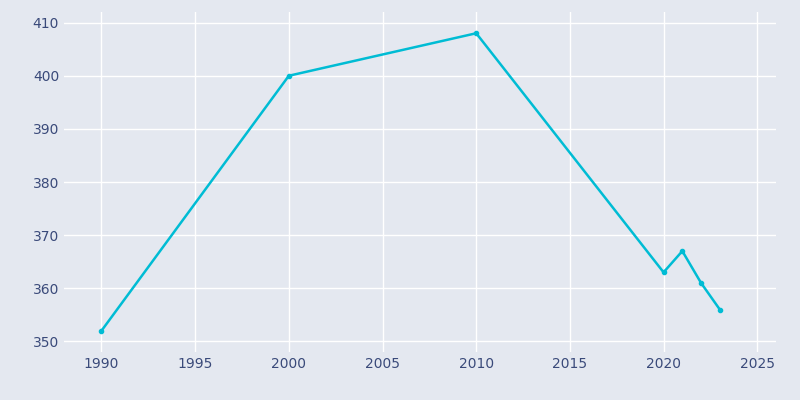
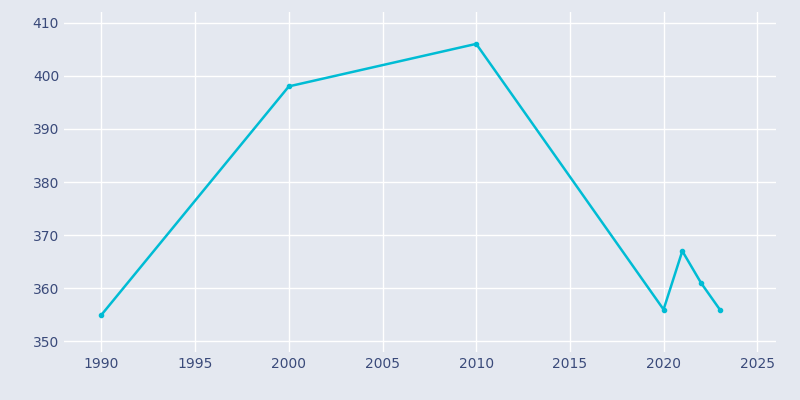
1990: 352 -> 355
2000: 400 -> 398
2010: 408 -> 406
2020: 363 -> 356
